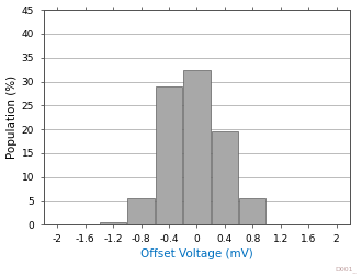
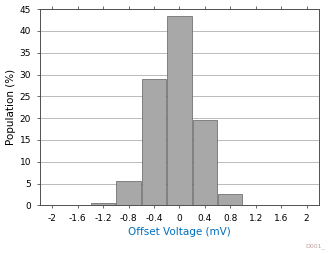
0: 32.5 -> 43.5
0.8: 5.5 -> 2.7
